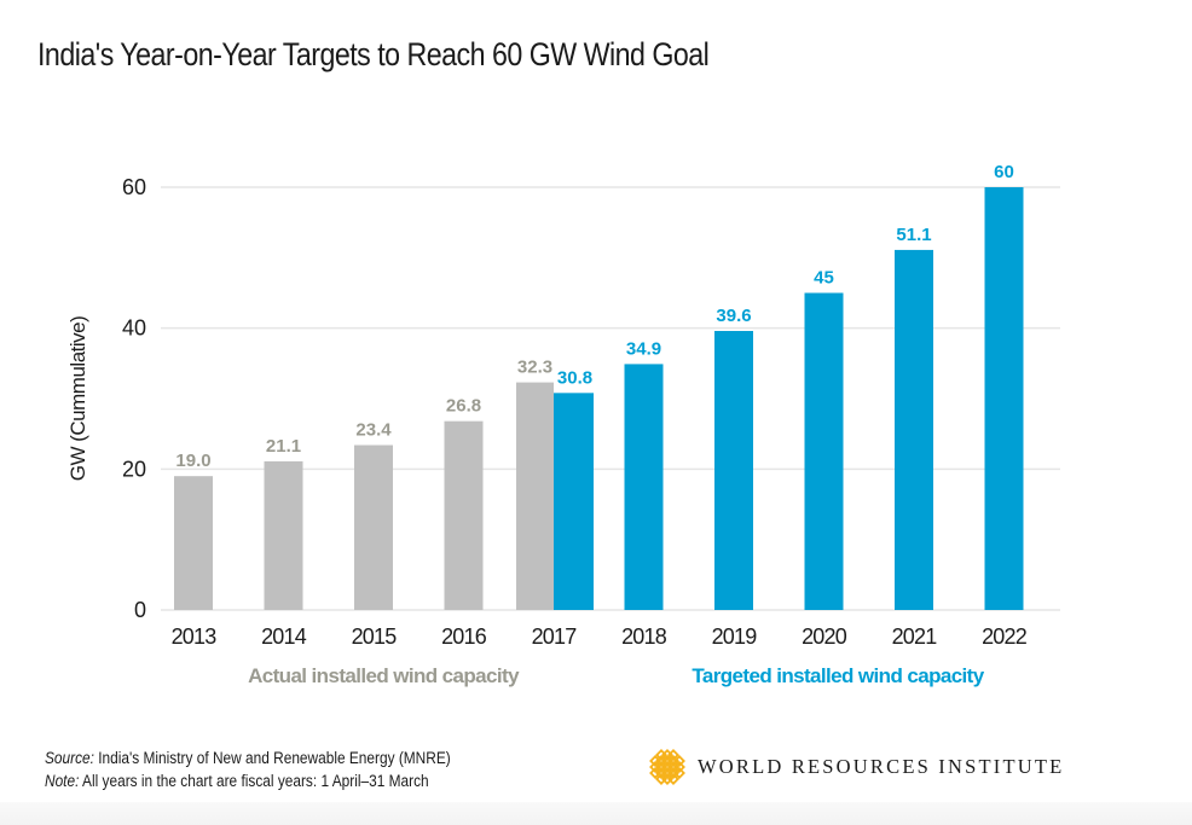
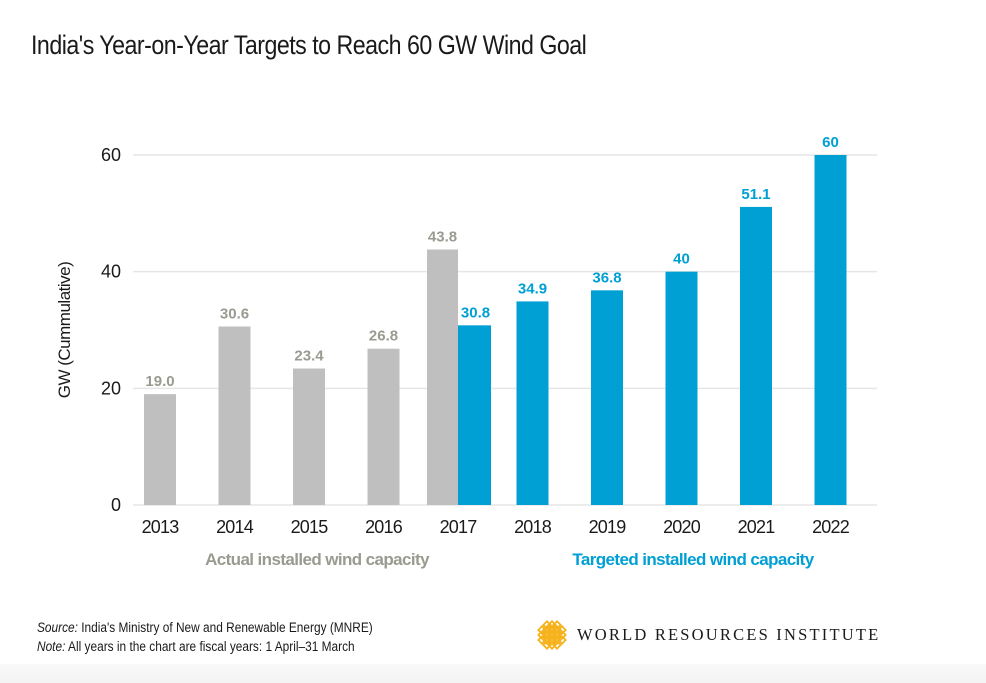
Actual installed wind capacity/2014: 21.1 -> 30.6
Actual installed wind capacity/2017: 32.3 -> 43.8
Targeted installed wind capacity/2019: 39.6 -> 36.8
Targeted installed wind capacity/2020: 45 -> 40
